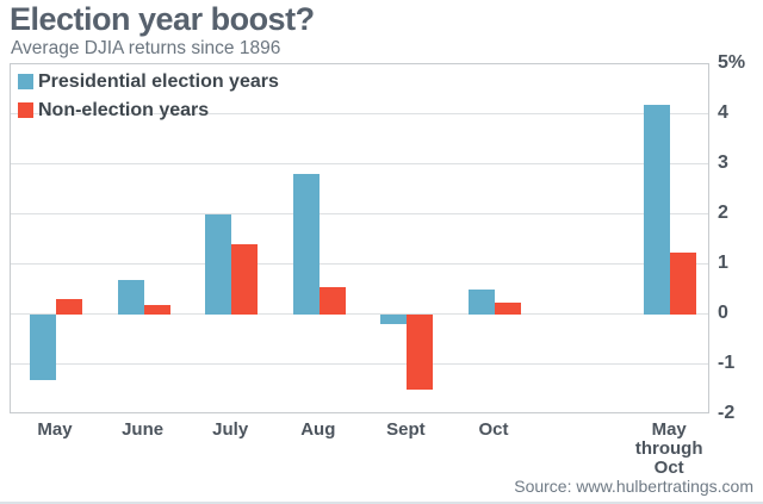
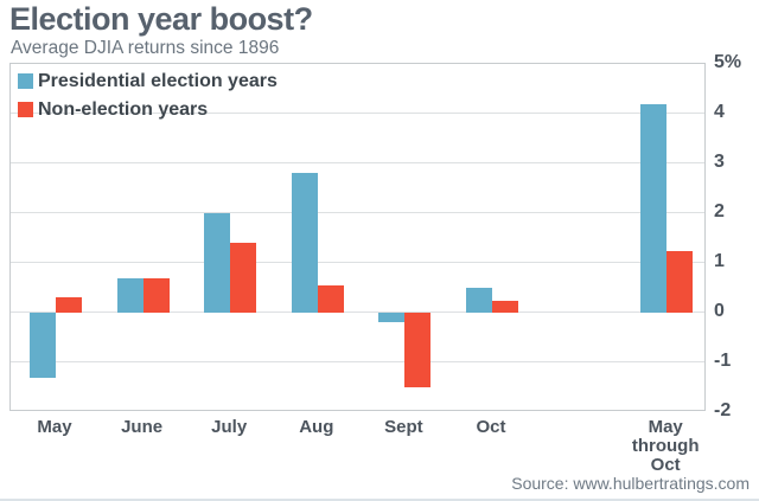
Non-election years/June: 0.2% -> 0.7%
